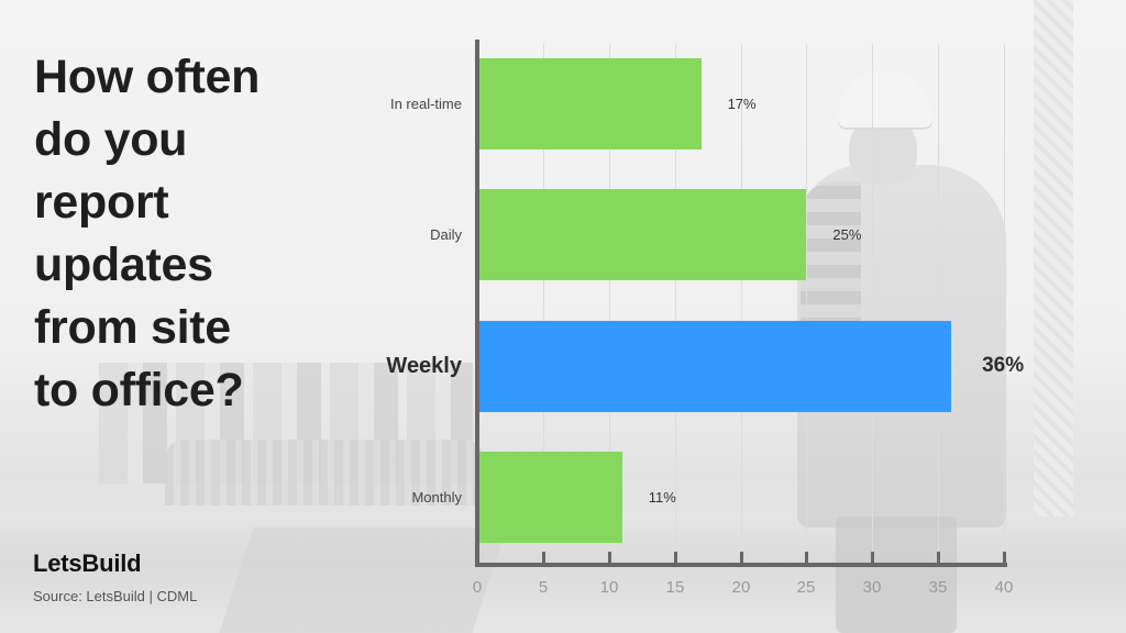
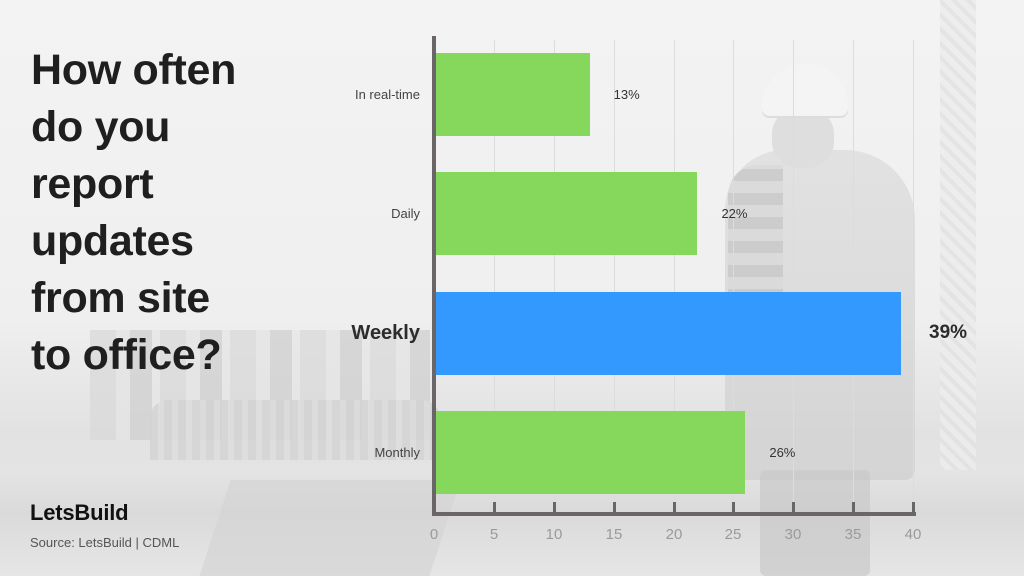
In real-time: 17% -> 13%
Daily: 25% -> 22%
Weekly: 36% -> 39%
Monthly: 11% -> 26%
